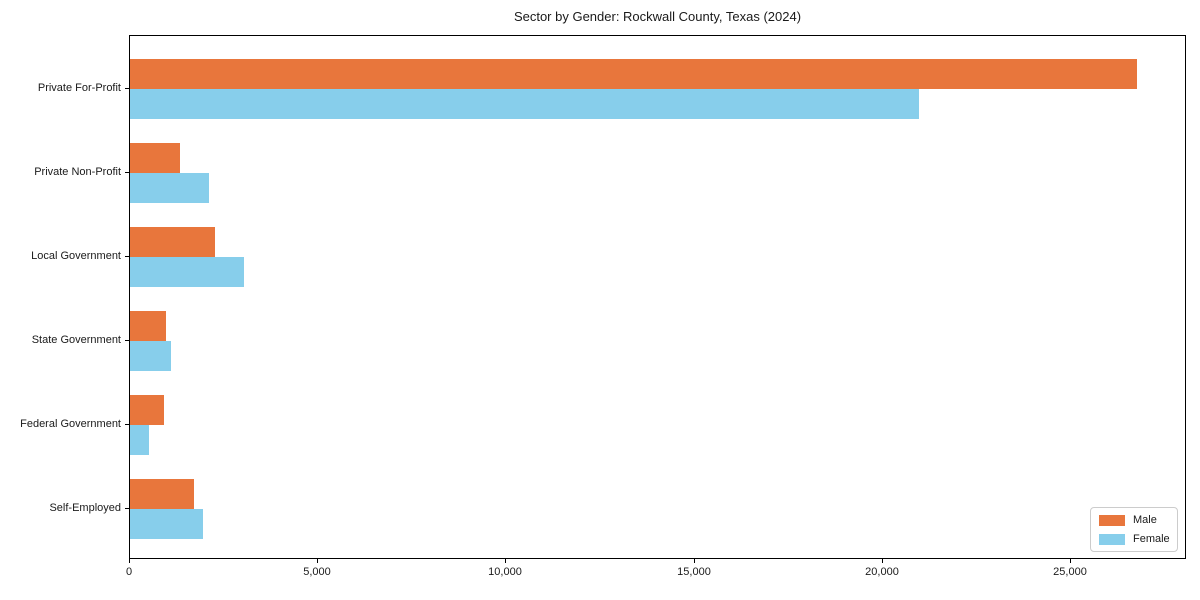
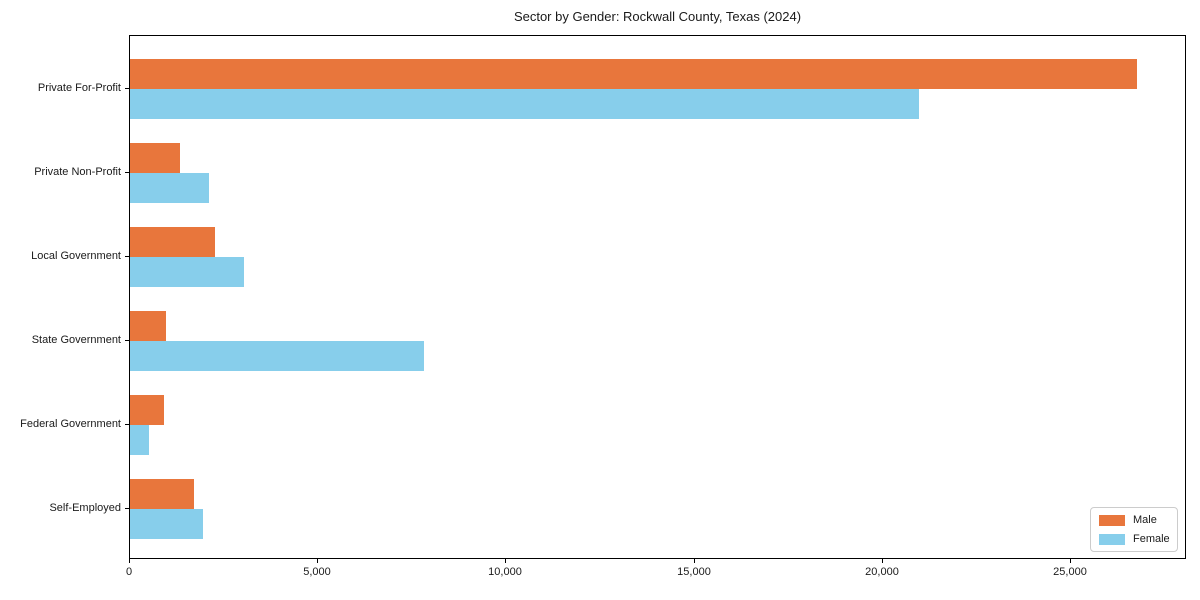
Female/State Government: 1100 -> 7800
